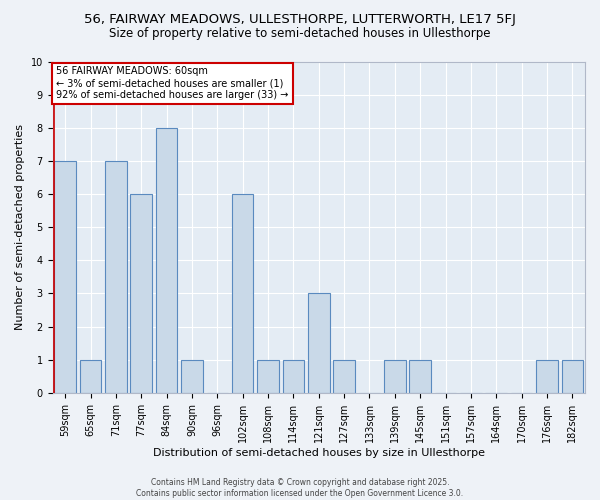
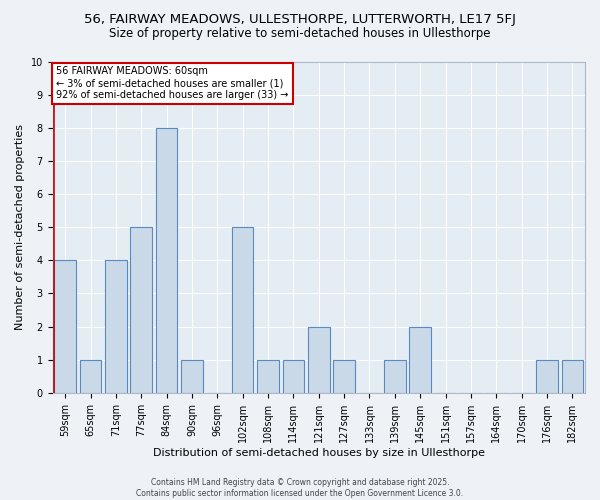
59sqm: 7 -> 4
71sqm: 7 -> 4
77sqm: 6 -> 5
102sqm: 6 -> 5
121sqm: 3 -> 2
145sqm: 1 -> 2
